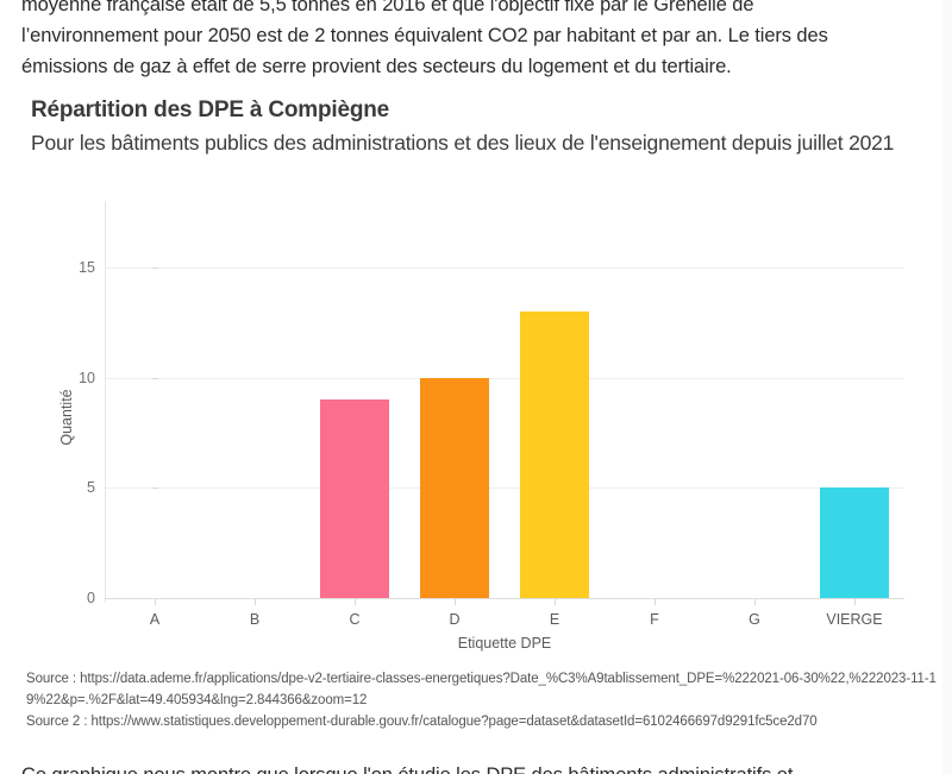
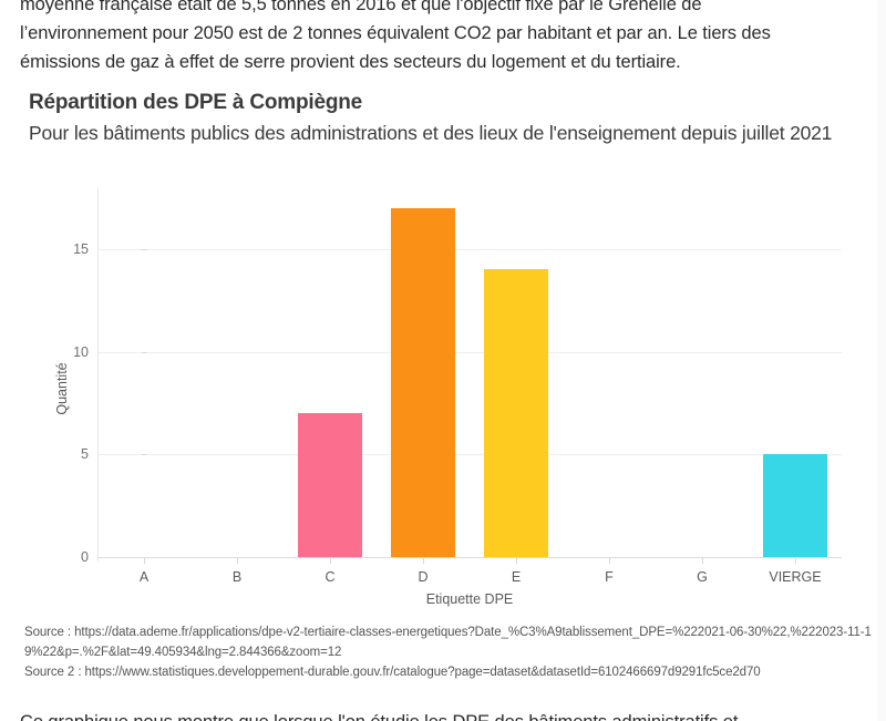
C: 9 -> 7
D: 10 -> 17
E: 13 -> 14
